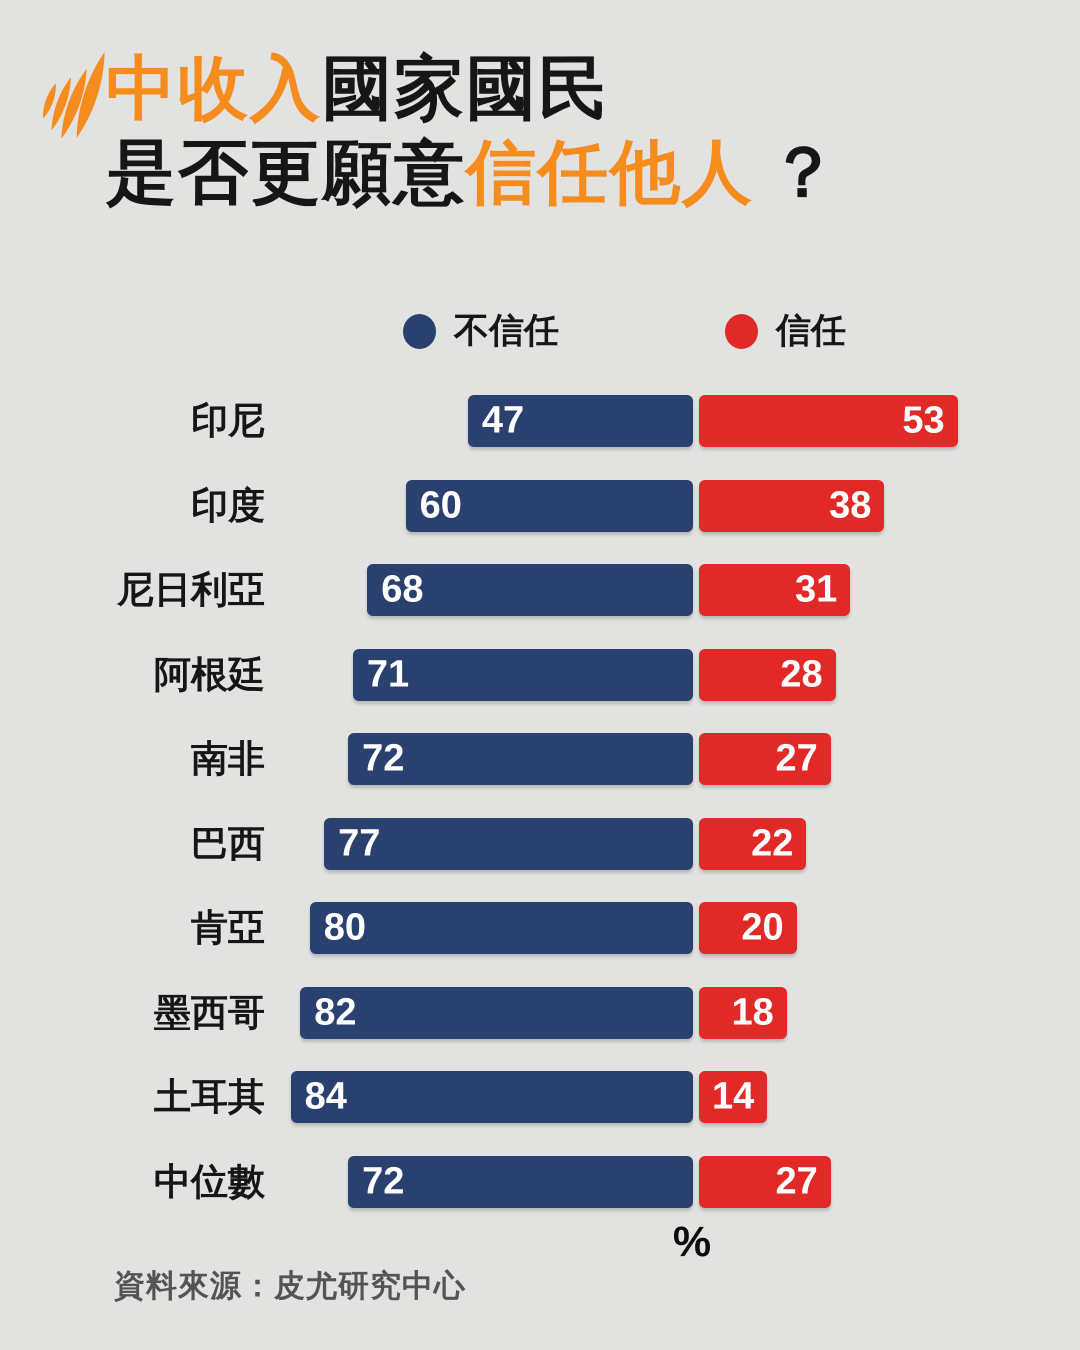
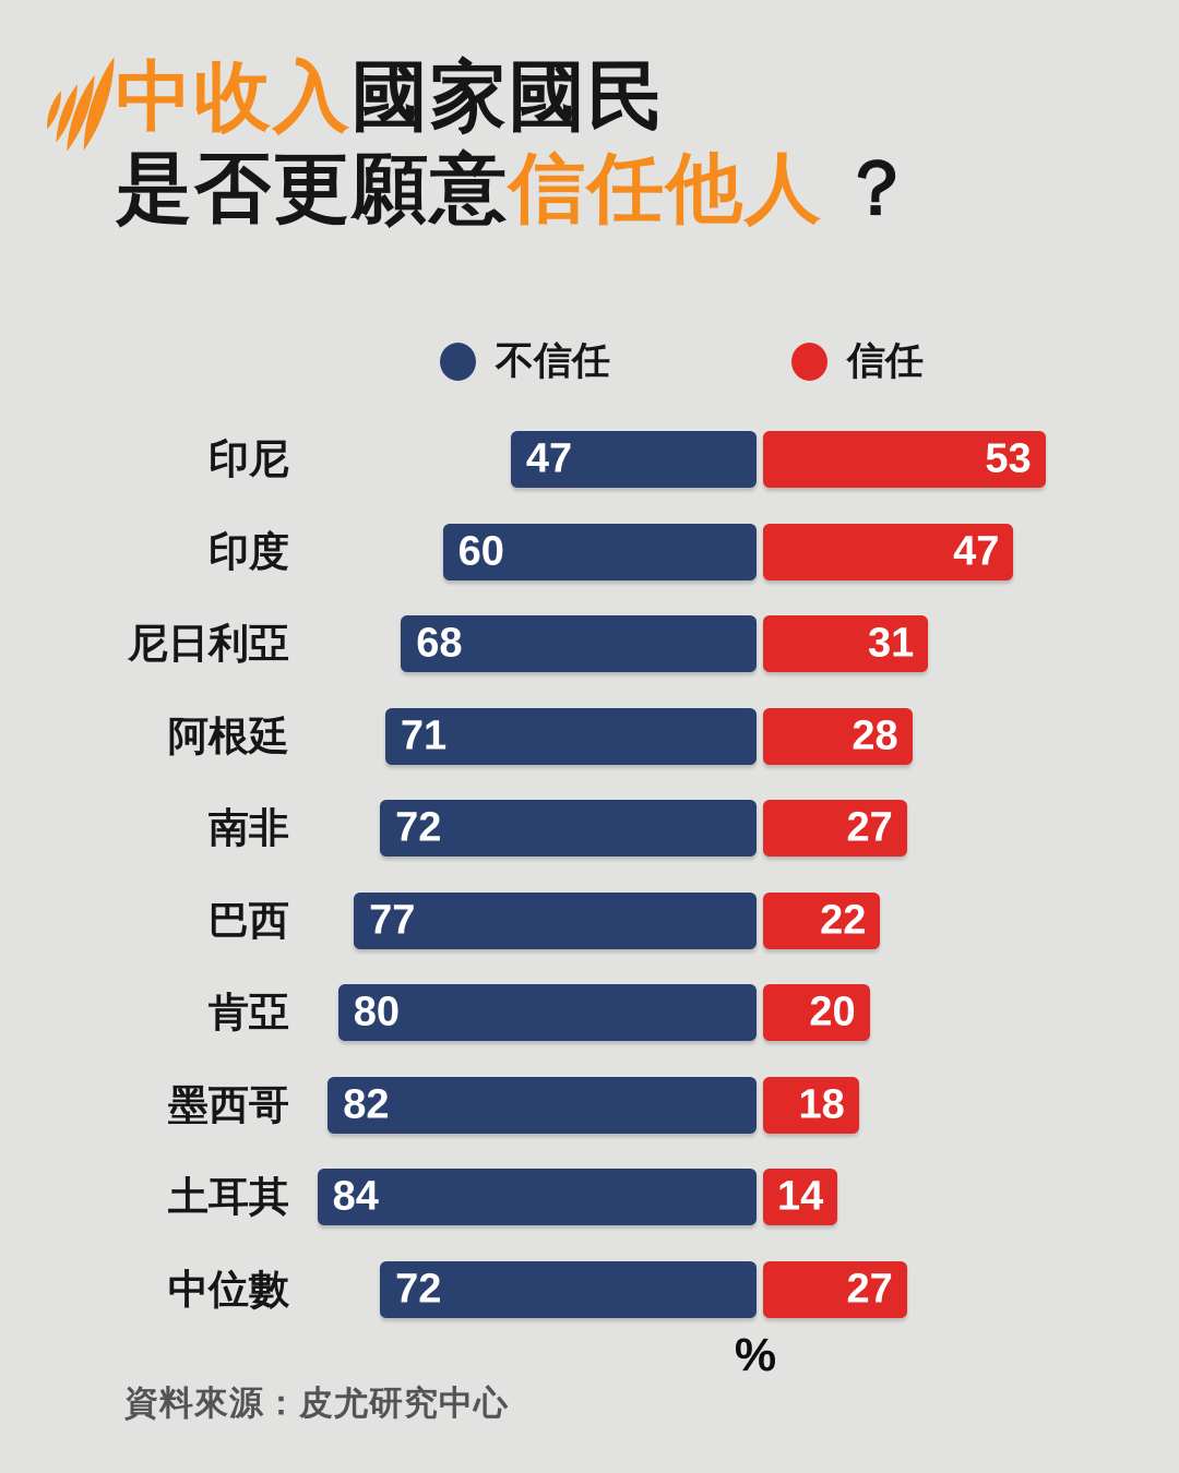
信任/印度: 38 -> 47
